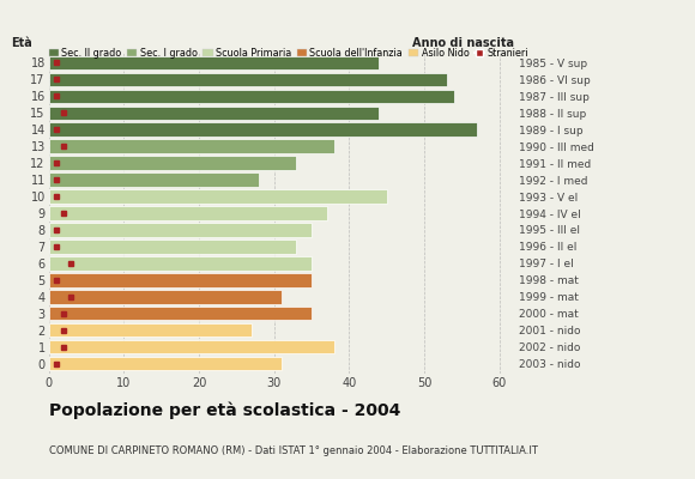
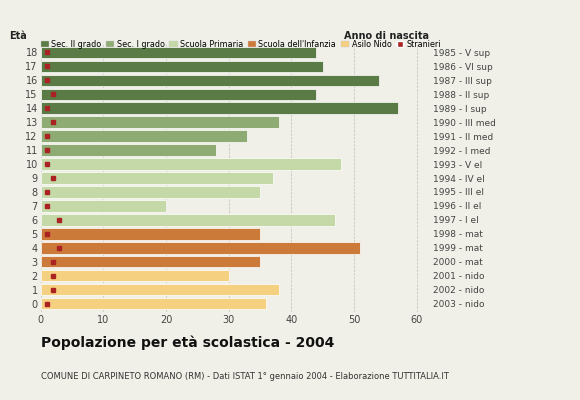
17: 53 -> 45
10: 45 -> 48
7: 33 -> 20
6: 35 -> 47
4: 31 -> 51
2: 27 -> 30
0: 31 -> 36
